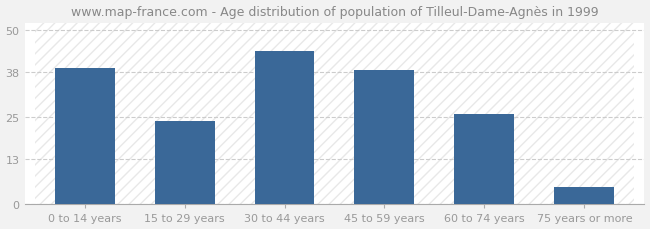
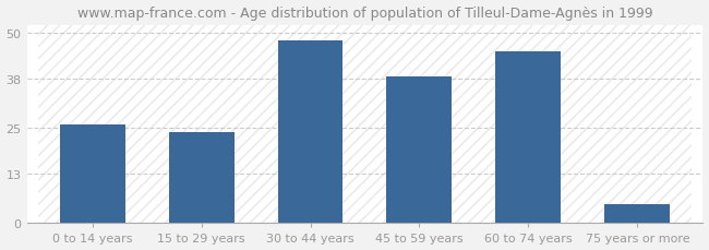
0 to 14 years: 39.0 -> 26.0
30 to 44 years: 44.0 -> 48.0
60 to 74 years: 26.0 -> 45.0
